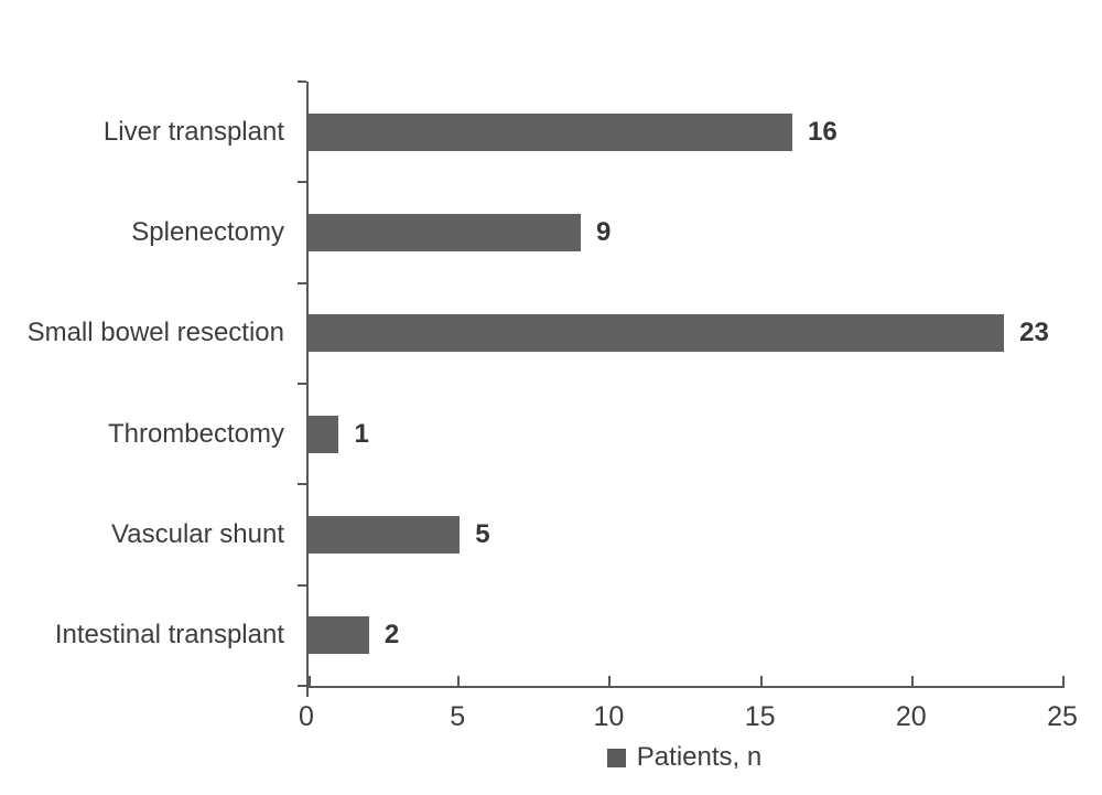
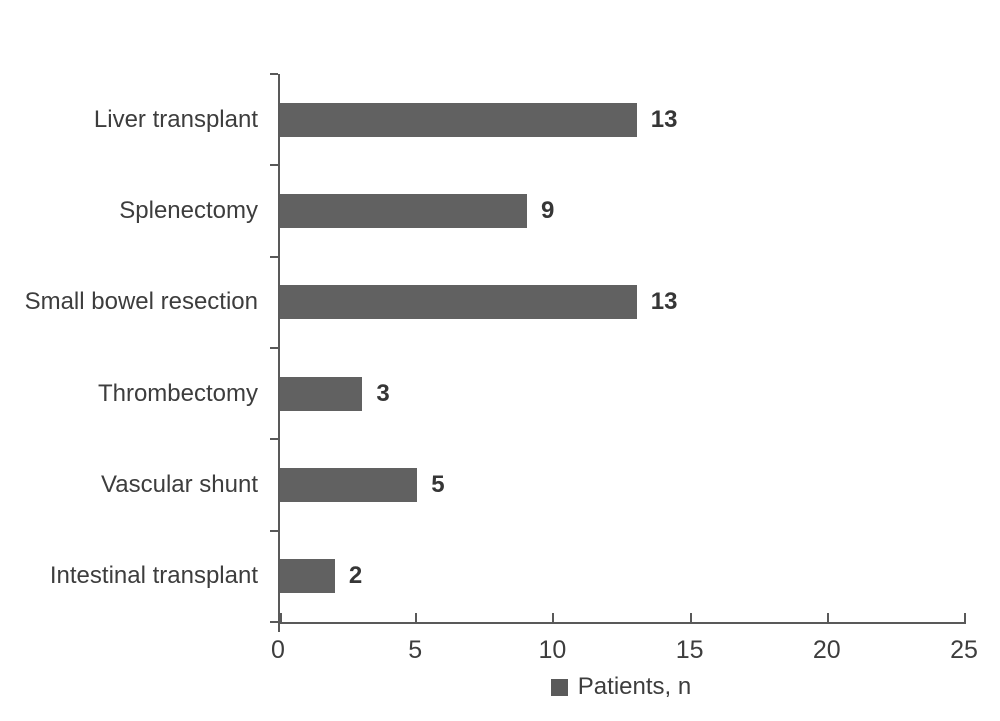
Liver transplant: 16 -> 13
Small bowel resection: 23 -> 13
Thrombectomy: 1 -> 3
